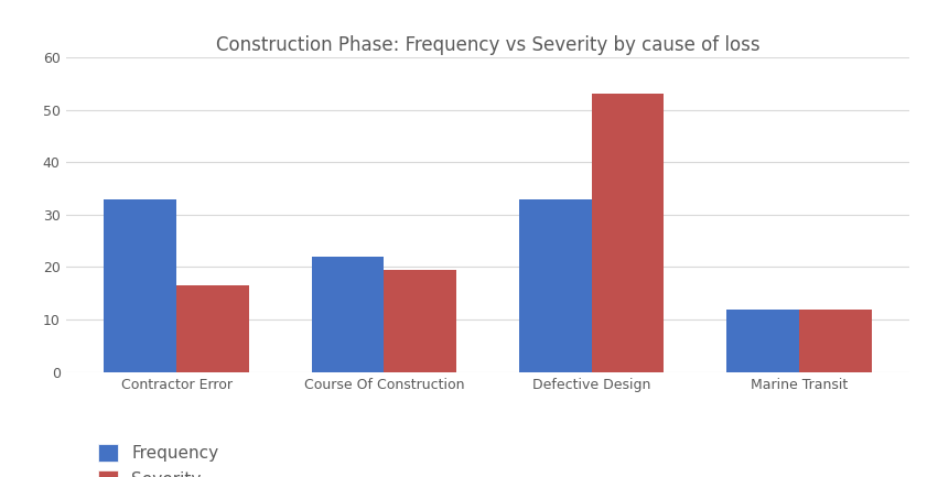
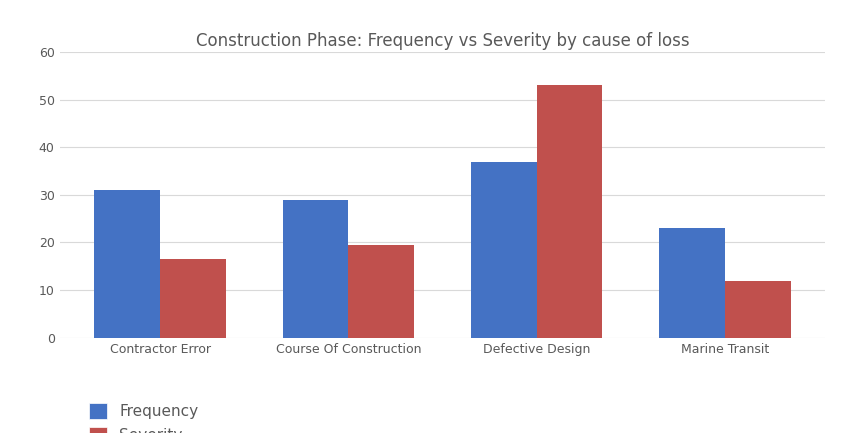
Frequency/Contractor Error: 33 -> 31
Frequency/Course Of Construction: 22 -> 29
Frequency/Defective Design: 33 -> 37
Frequency/Marine Transit: 12 -> 23
